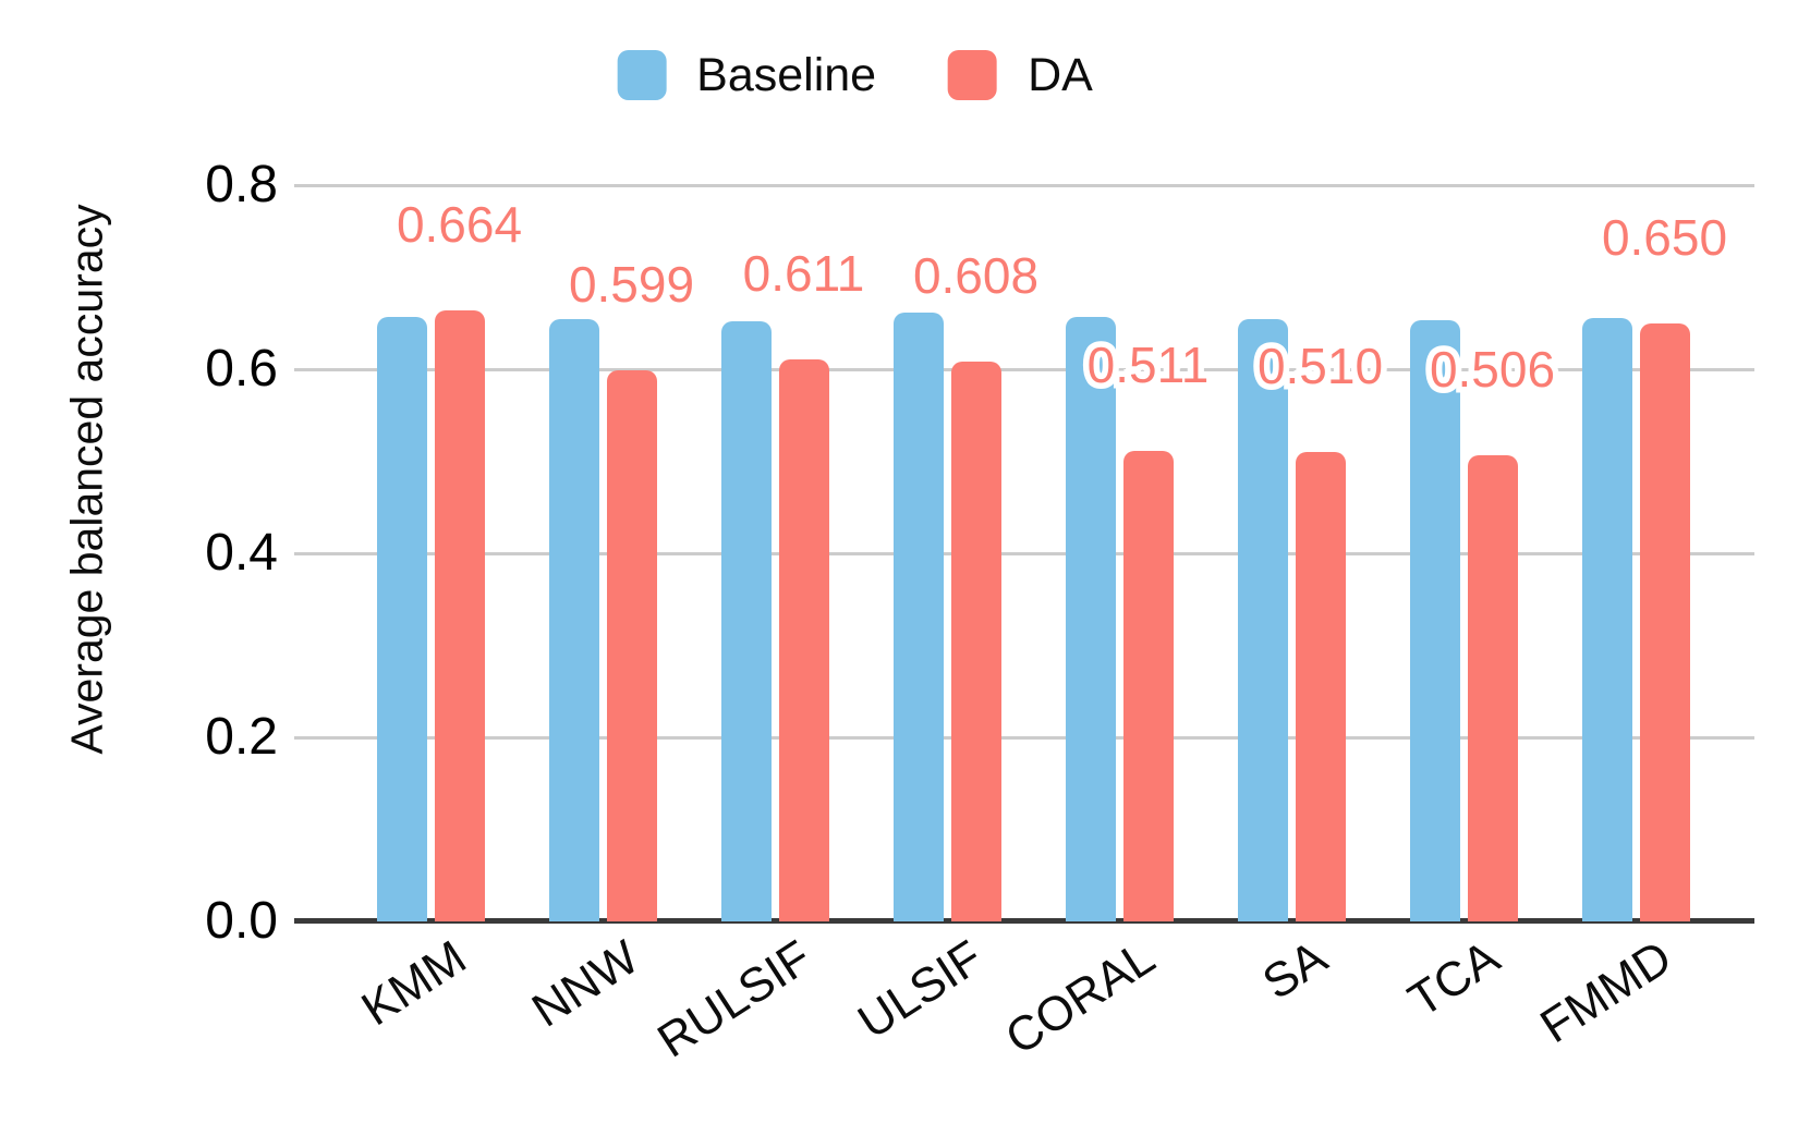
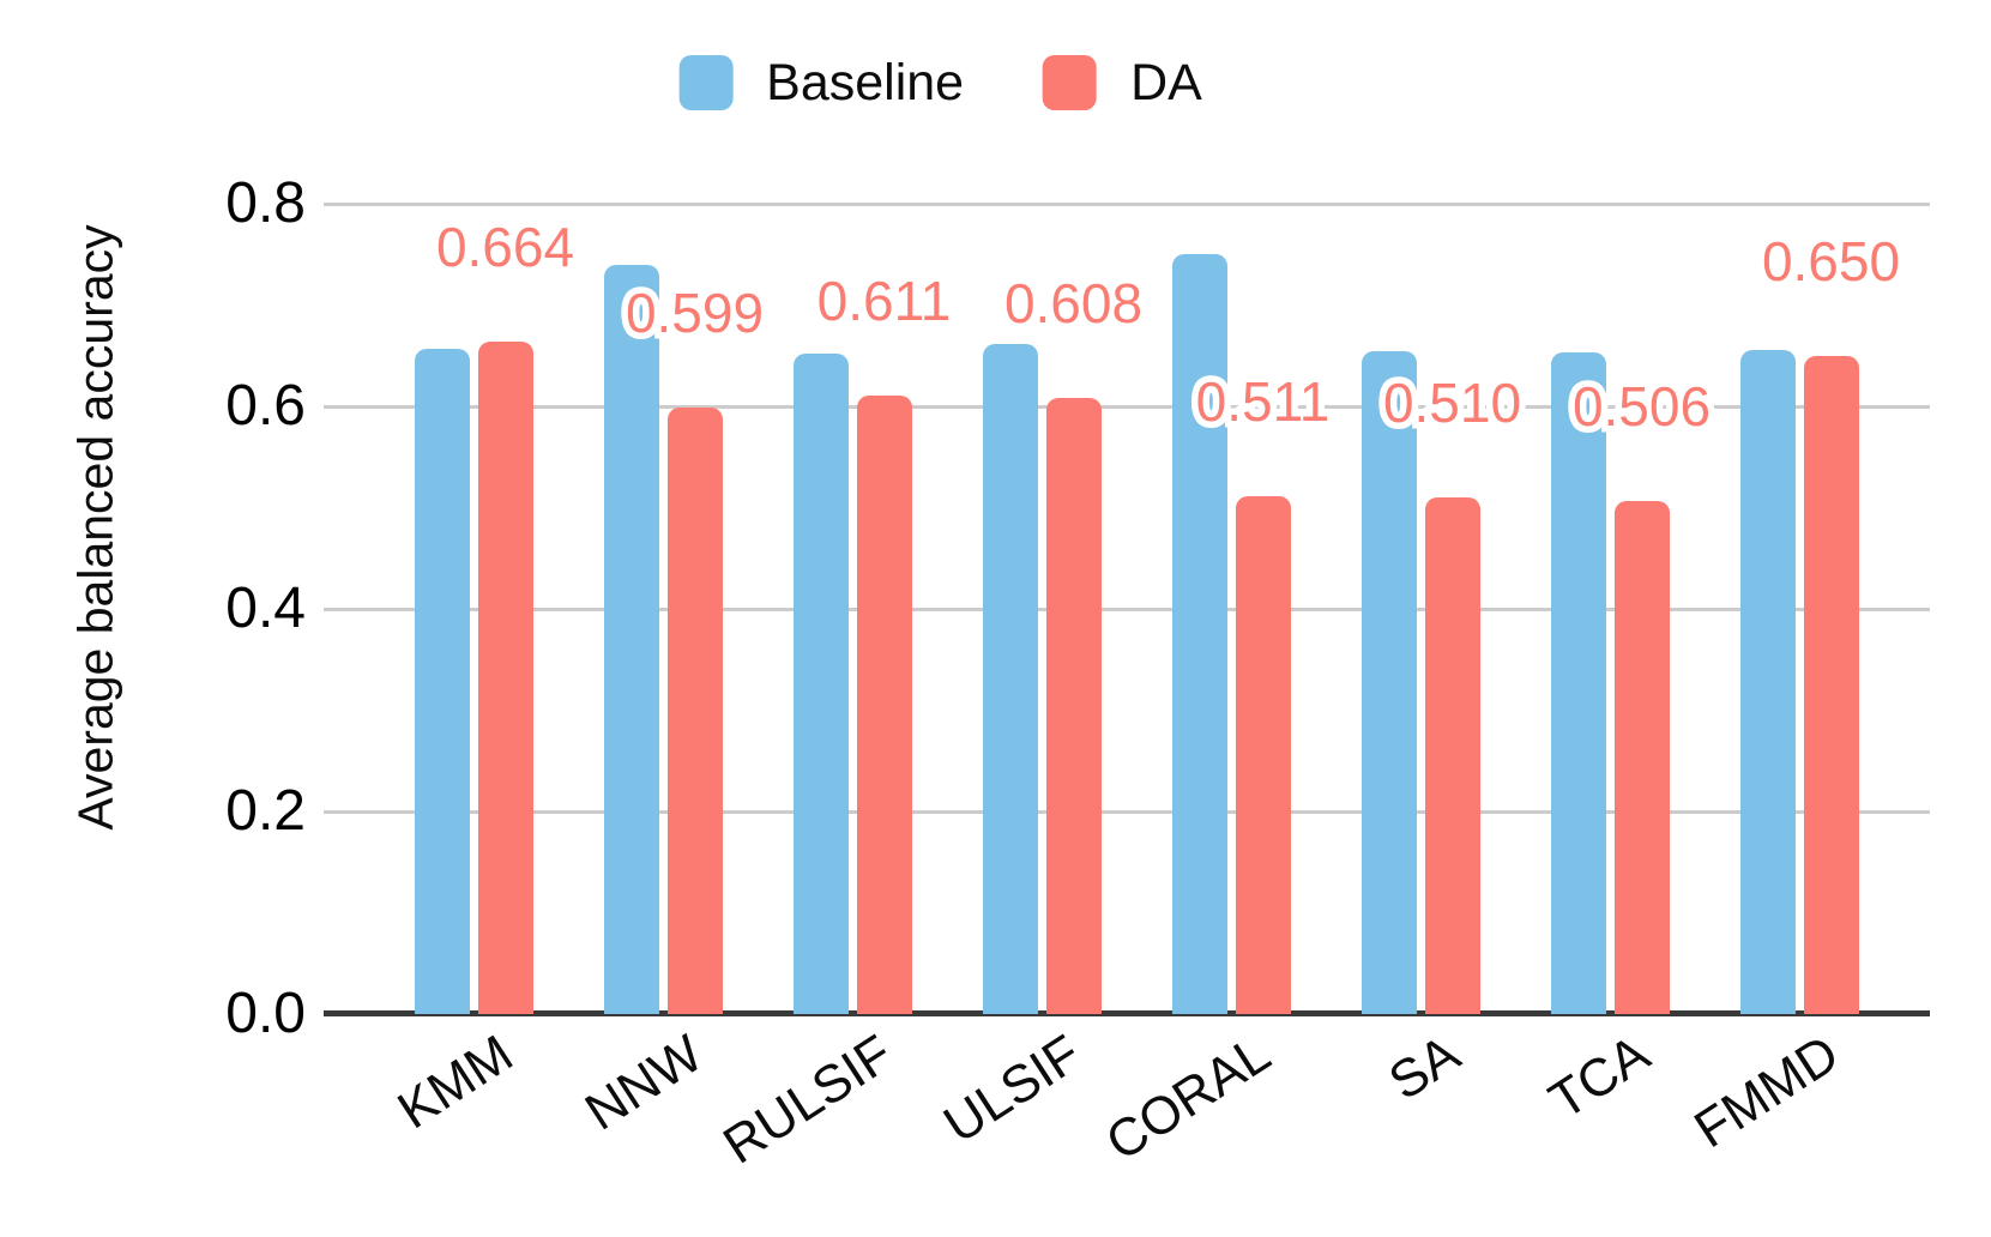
Baseline/NNW: 0.65 -> 0.74
Baseline/CORAL: 0.66 -> 0.75
